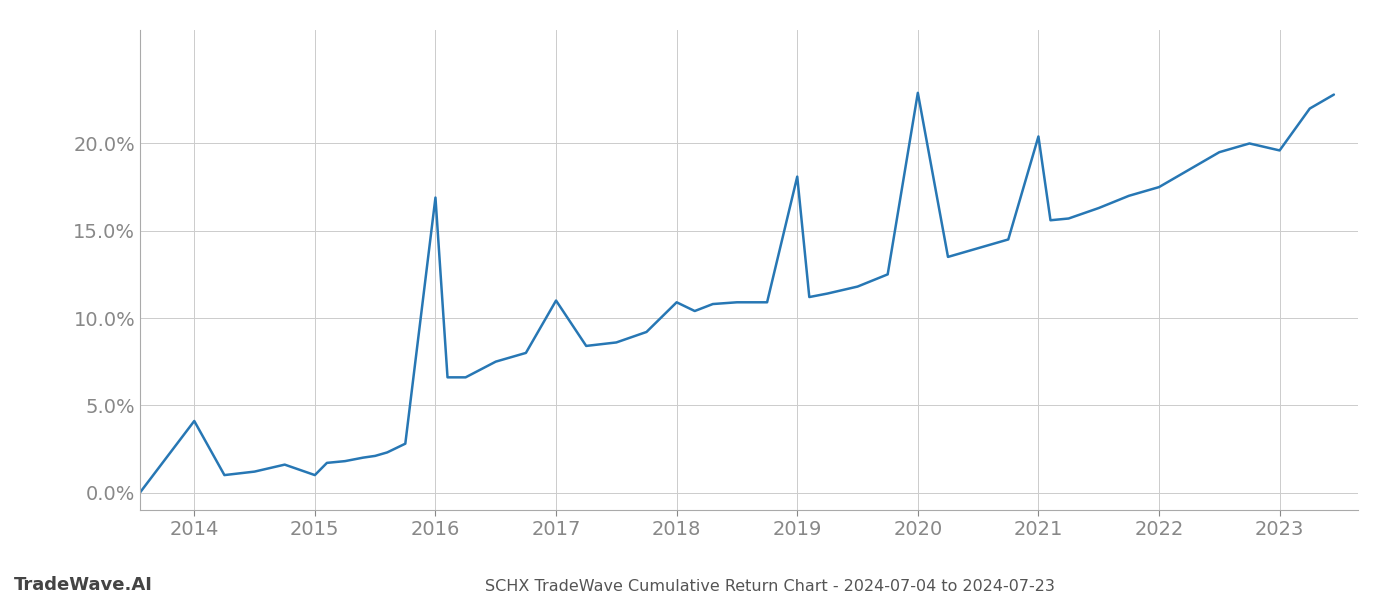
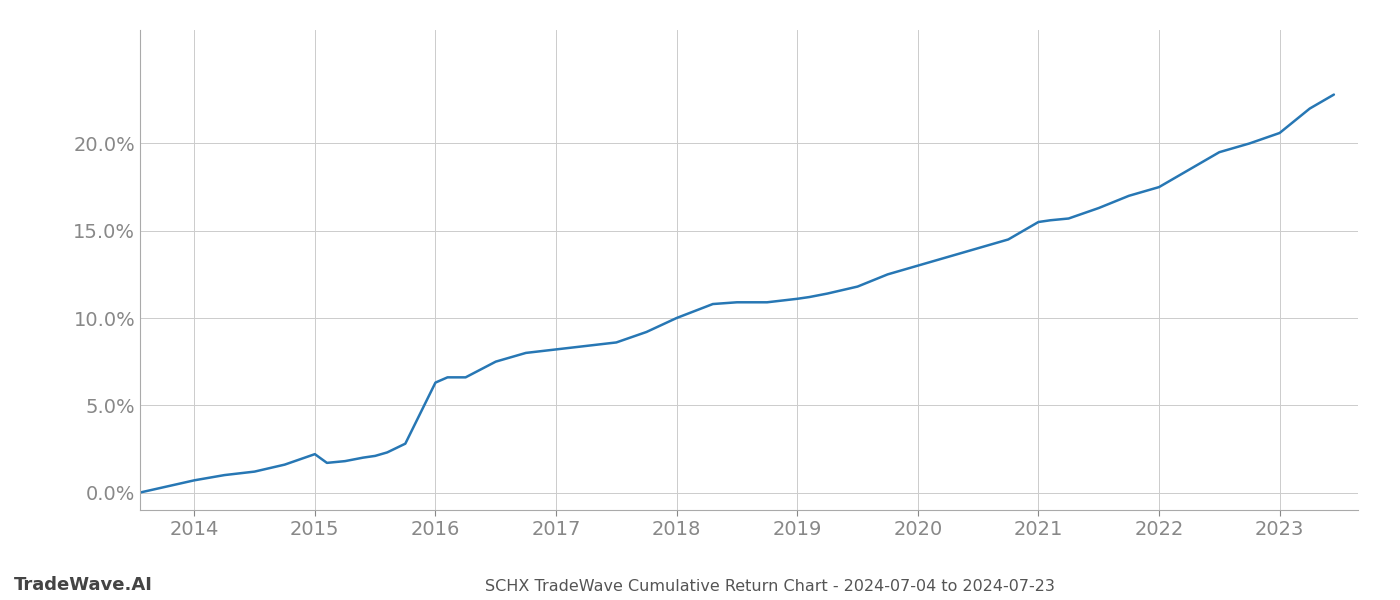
2014: 4.1% -> 0.7%
2015: 1.0% -> 2.2%
2016: 16.9% -> 6.3%
2017: 11.0% -> 8.2%
2018: 10.9% -> 10.0%
2019: 18.1% -> 11.1%
2020: 22.9% -> 13.0%
2021: 20.4% -> 15.5%
2023: 19.6% -> 20.6%
